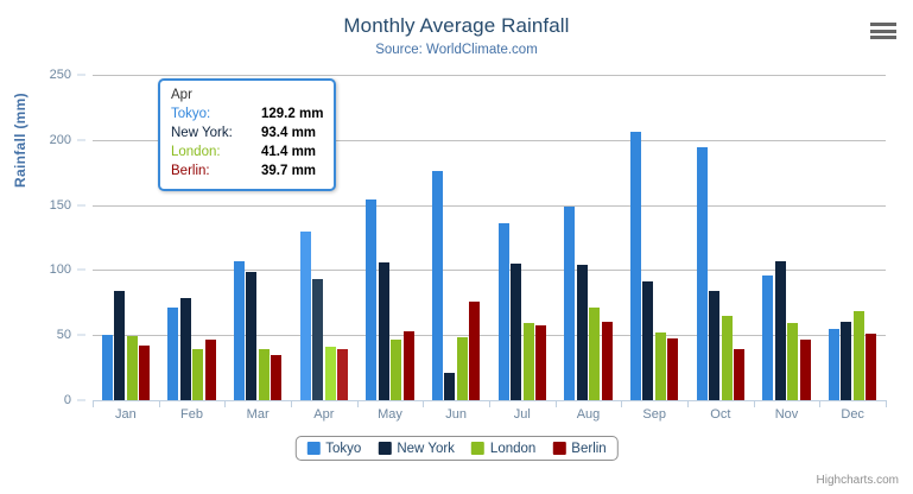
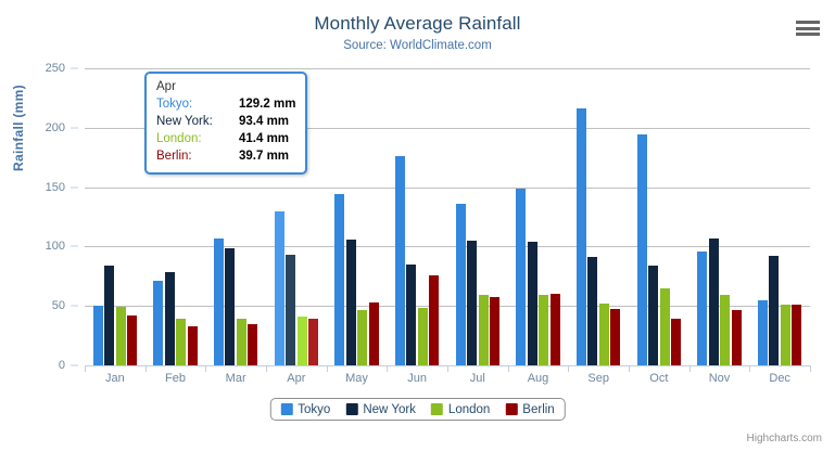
Berlin/Feb: 47 -> 33
Tokyo/May: 154 -> 144
New York/Jun: 21 -> 84
London/Aug: 71 -> 60
Tokyo/Sep: 206 -> 216
New York/Dec: 60 -> 92
London/Dec: 68 -> 51
